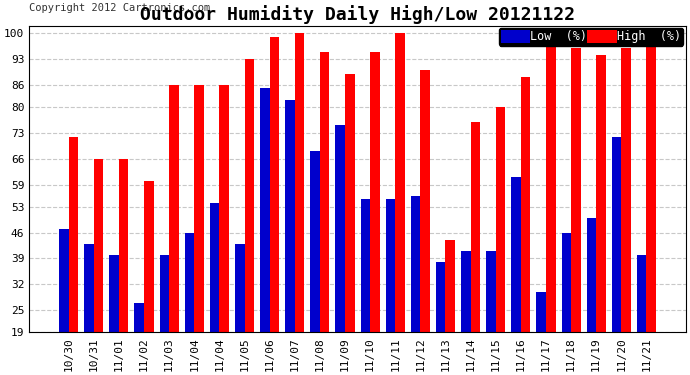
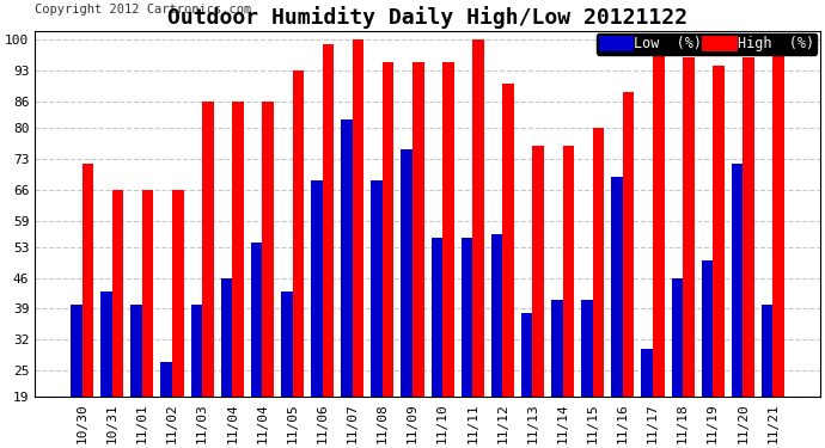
Low (%)/10/30: 47 -> 40
High (%)/11/02: 60 -> 66
Low (%)/11/06: 85 -> 68
High (%)/11/09: 89 -> 95
High (%)/11/13: 44 -> 76
Low (%)/11/16: 61 -> 69
